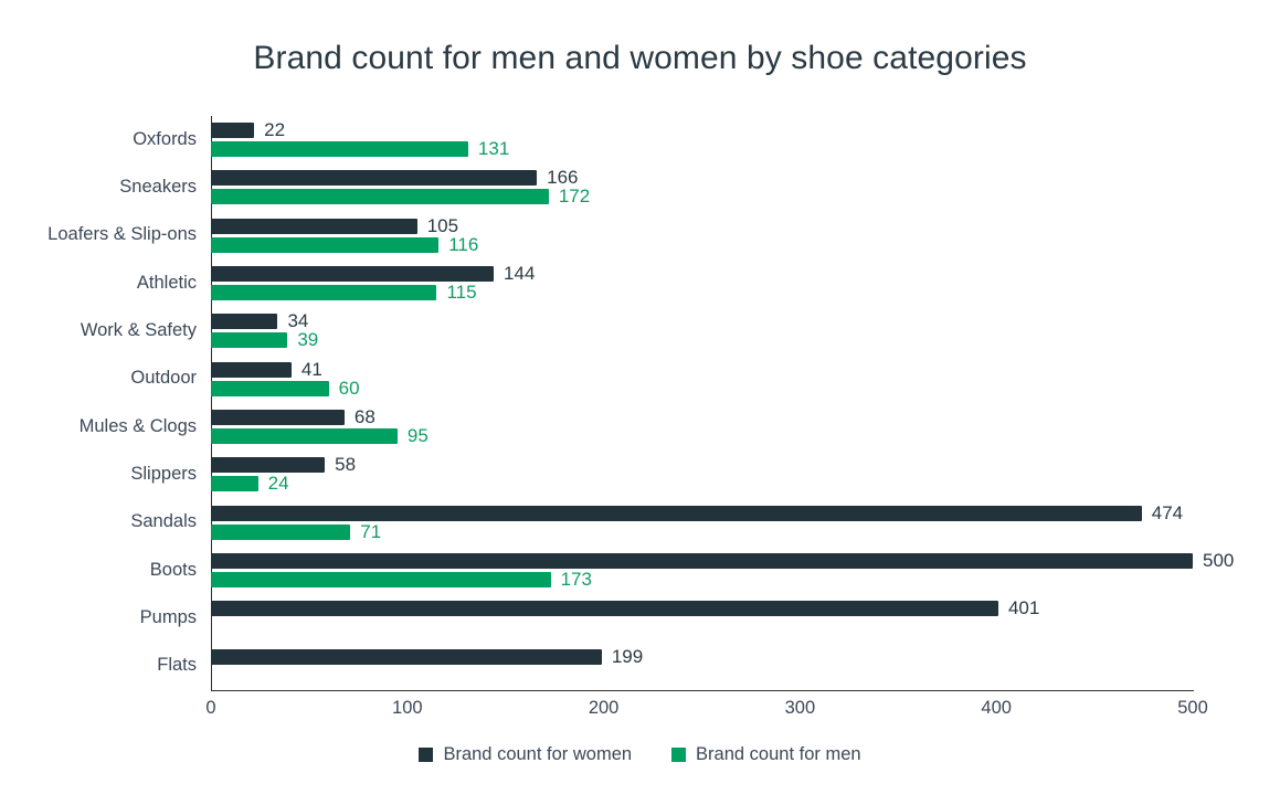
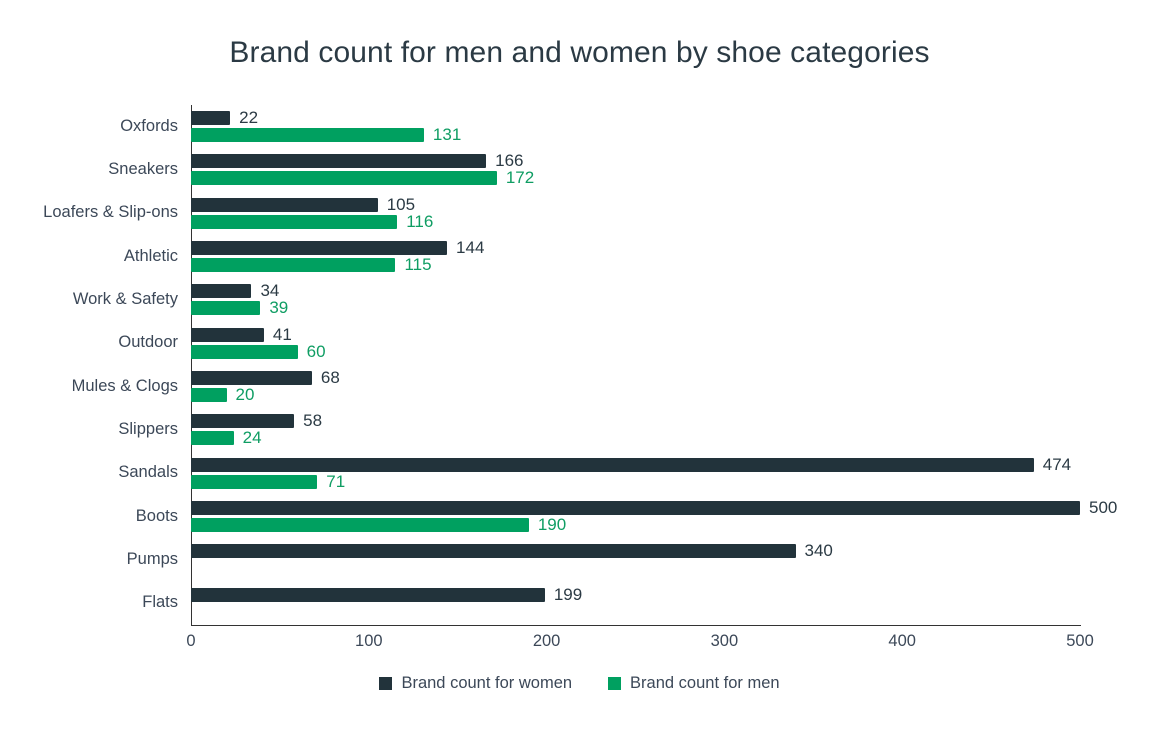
Brand count for men/Mules & Clogs: 95 -> 20
Brand count for men/Boots: 173 -> 190
Brand count for women/Pumps: 401 -> 340
